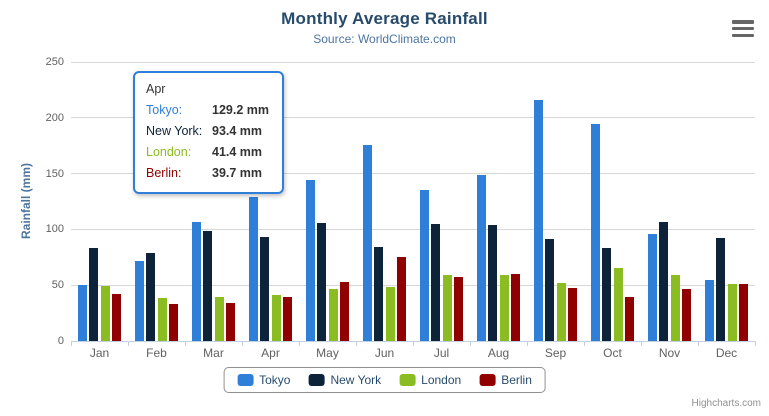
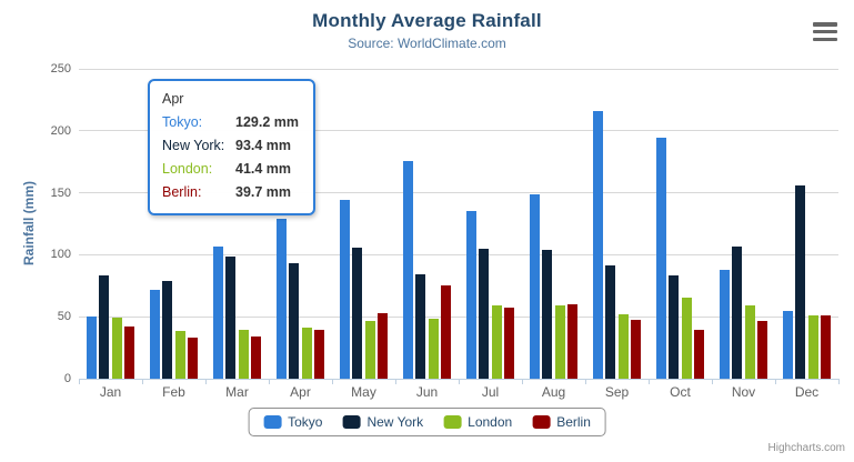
Tokyo/Nov: 96 -> 88
New York/Dec: 92 -> 156
